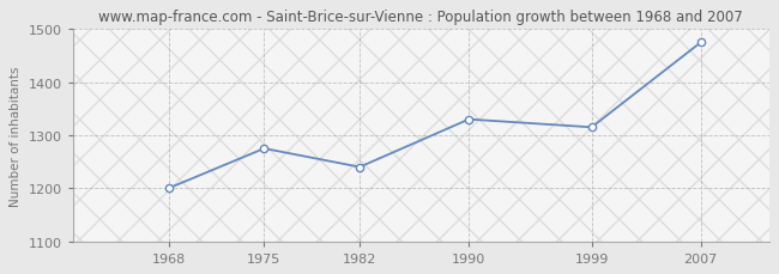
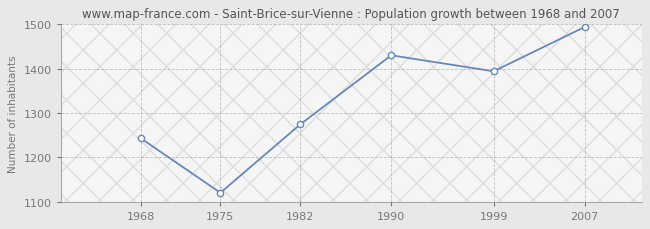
1968: 1200 -> 1243
1975: 1275 -> 1120
1982: 1240 -> 1274
1990: 1330 -> 1430
1999: 1315 -> 1394
2007: 1475 -> 1494
